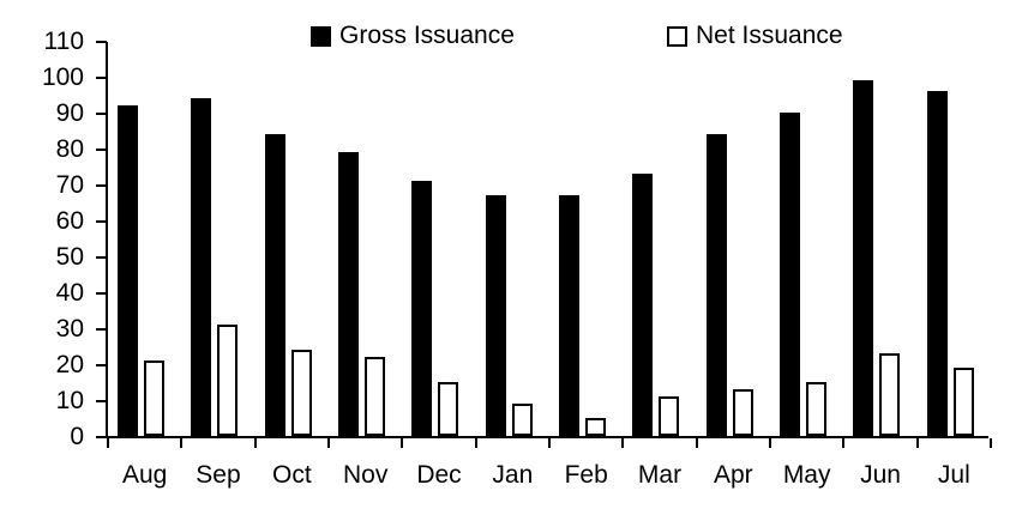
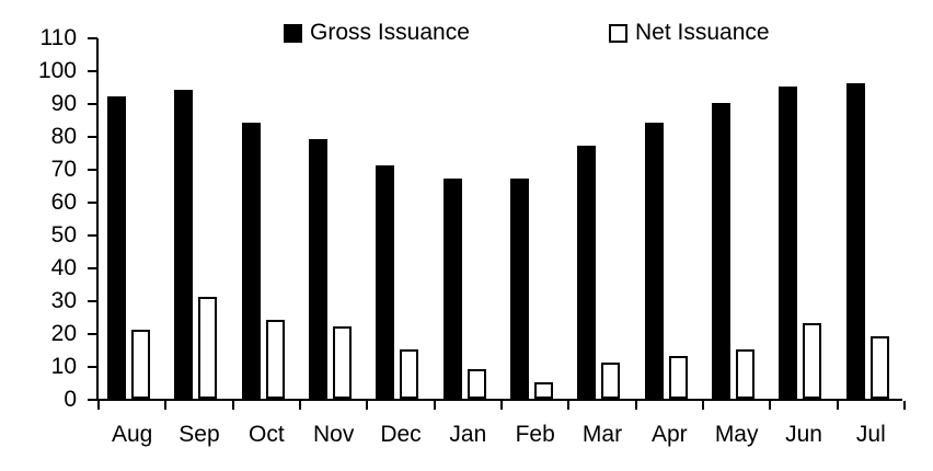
Gross Issuance/Mar: 73 -> 77
Gross Issuance/Jun: 99 -> 95
